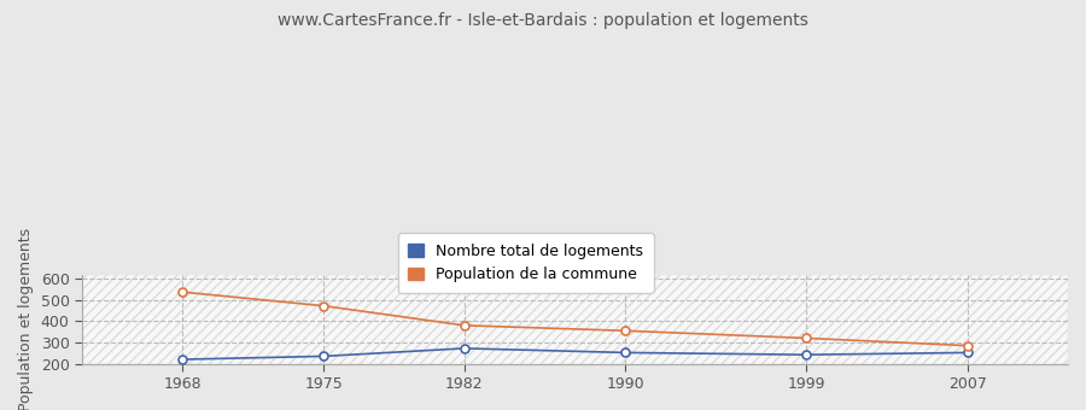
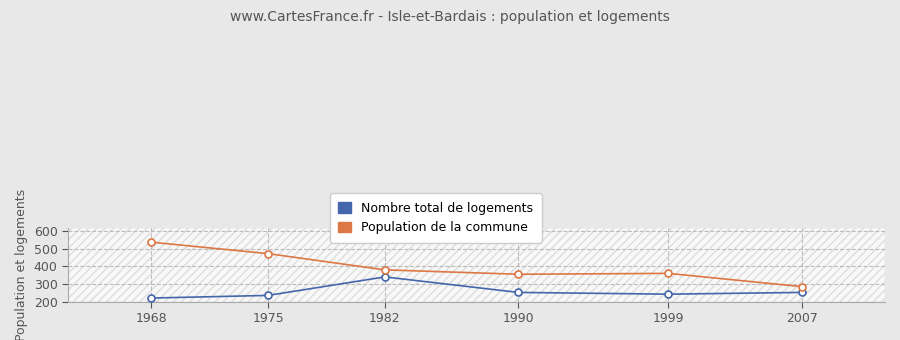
Nombre total de logements/1982: 270 -> 340
Population de la commune/1999: 320 -> 360
